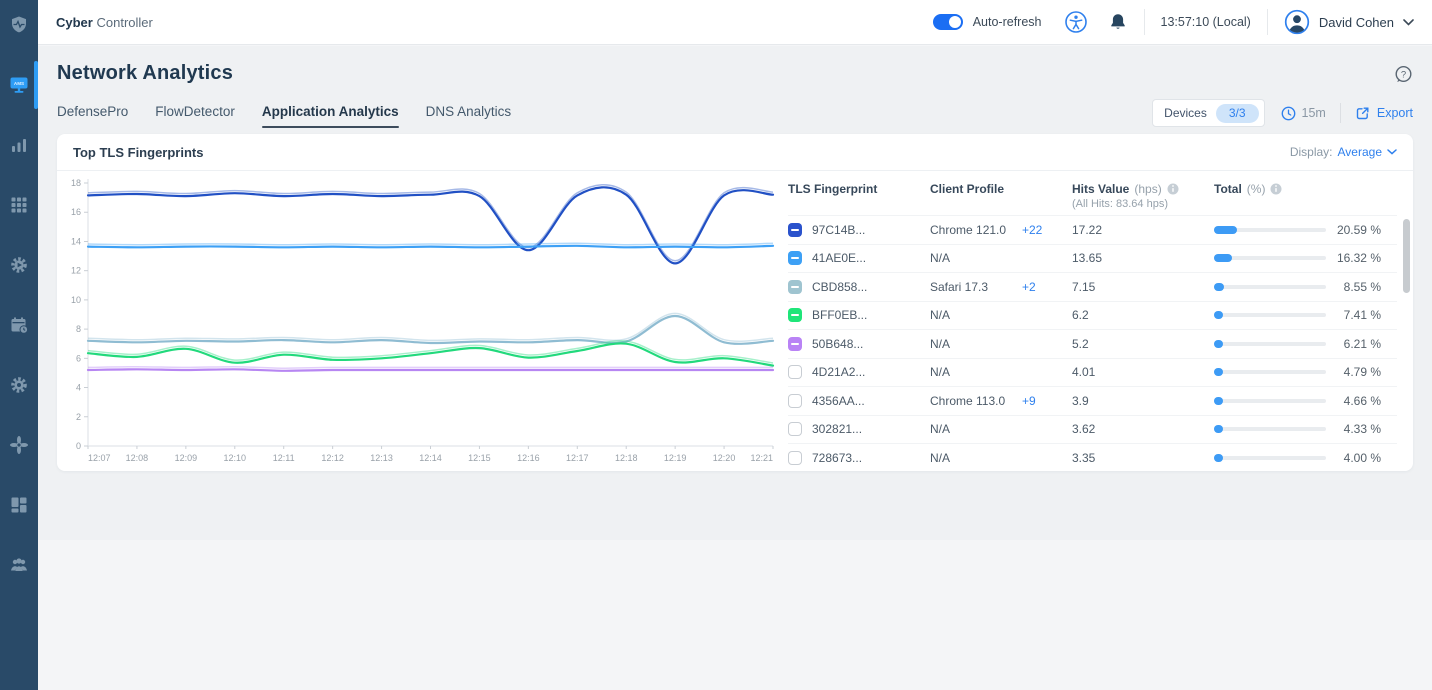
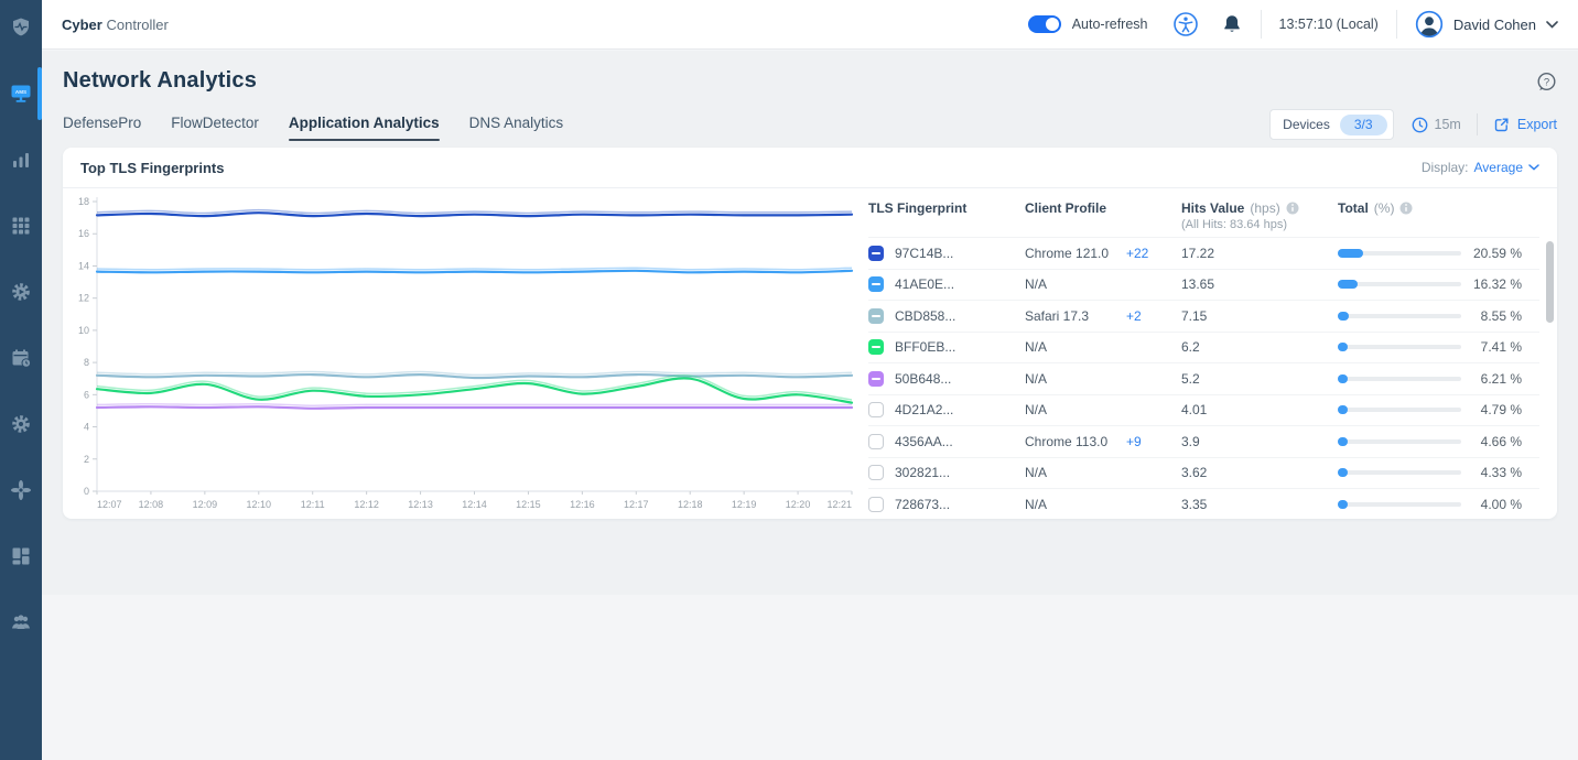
97C14B.../12:16: 13.4 -> 17.2
97C14B.../12:19: 12.5 -> 17.1
CBD858.../12:19: 8.9 -> 7.2
